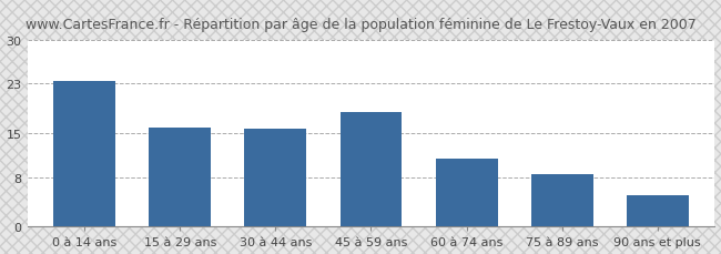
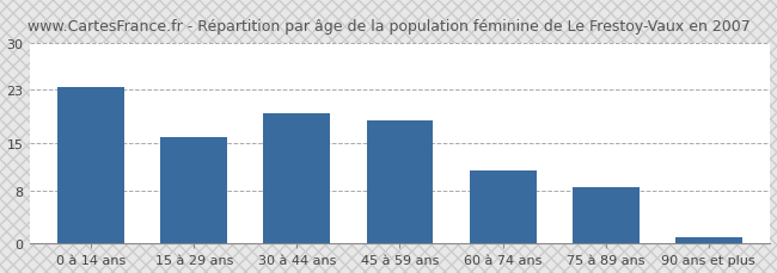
30 à 44 ans: 15.8 -> 19.5
90 ans et plus: 5.0 -> 1.0
